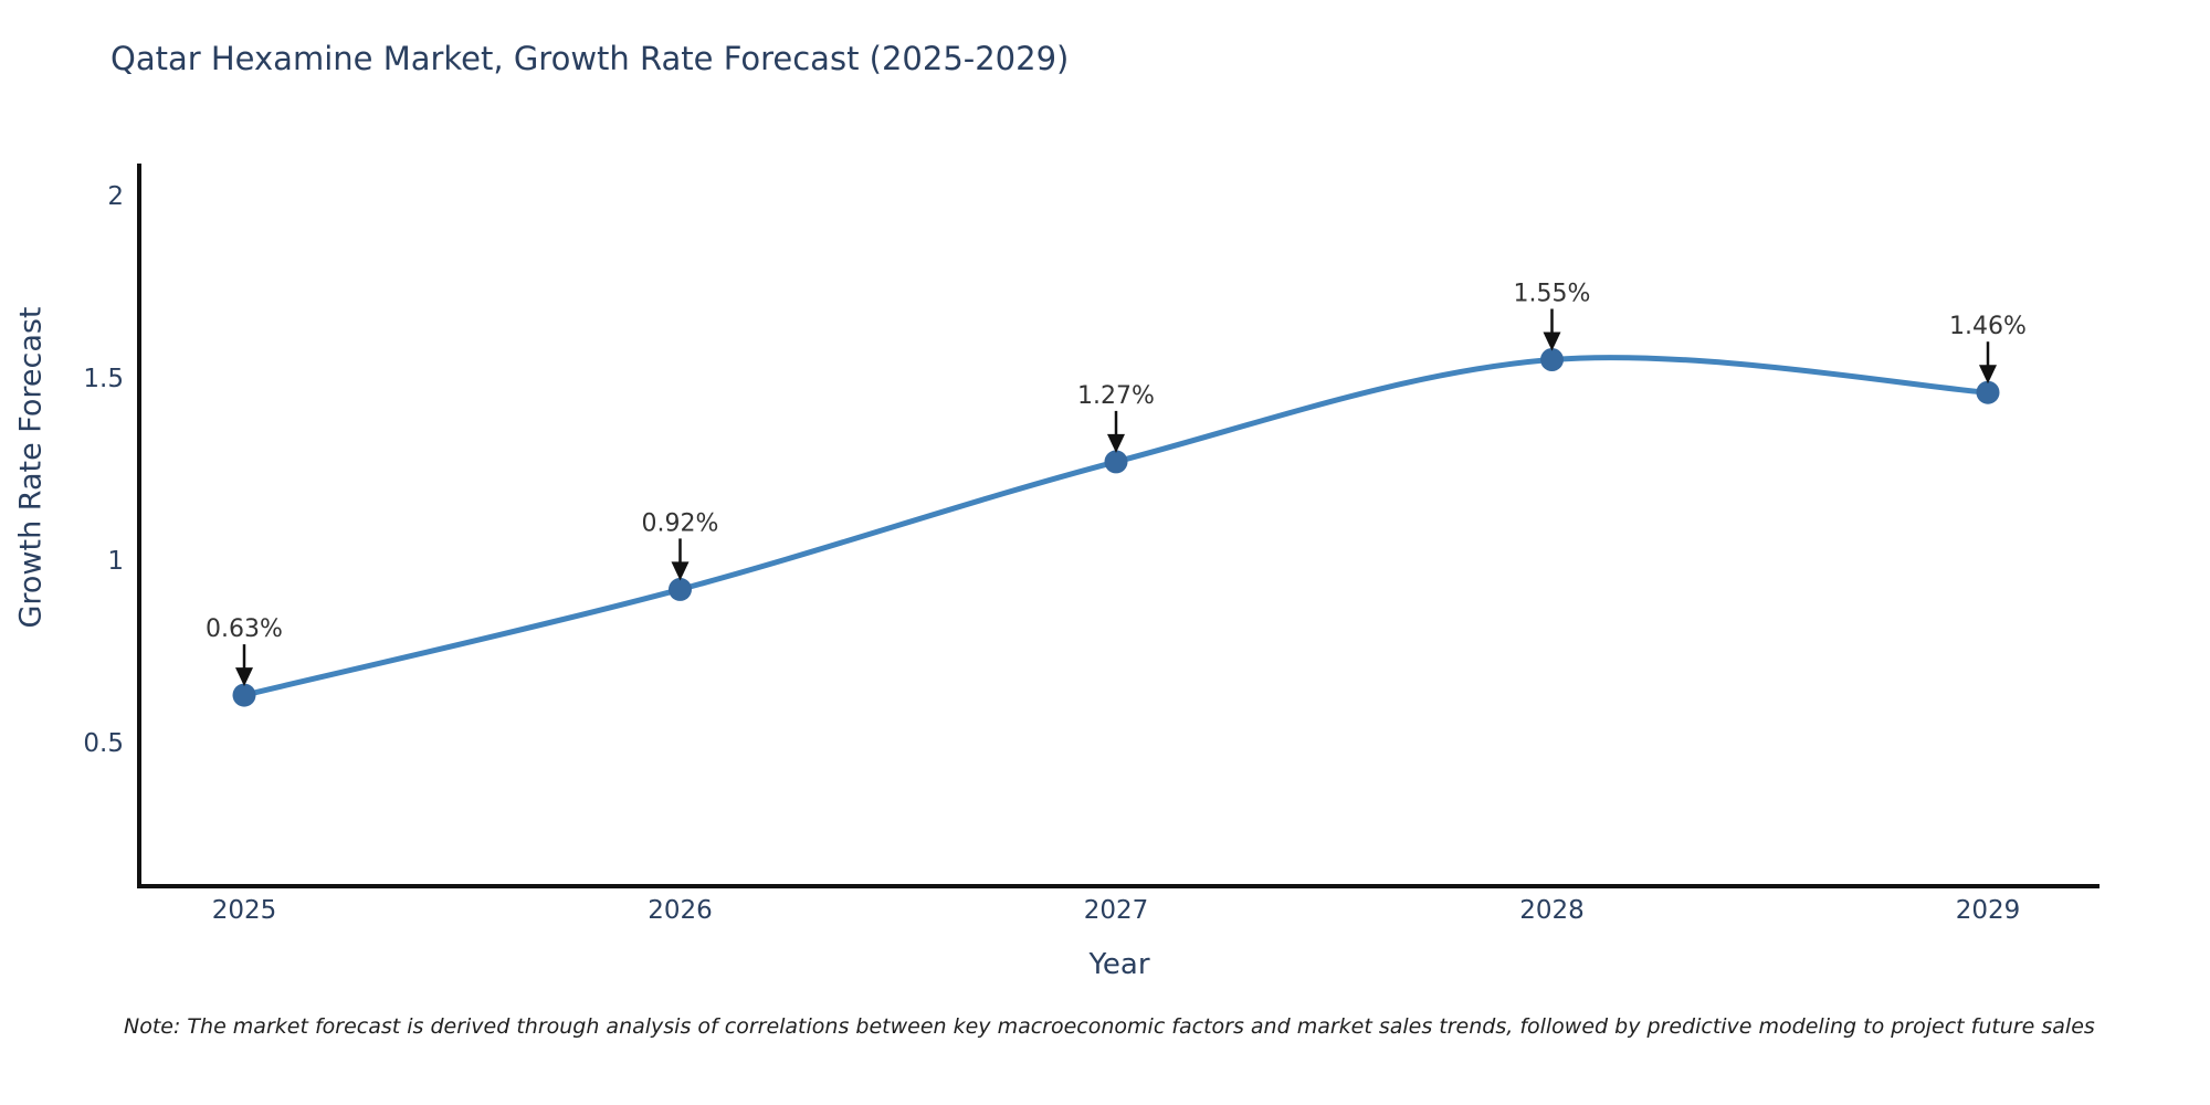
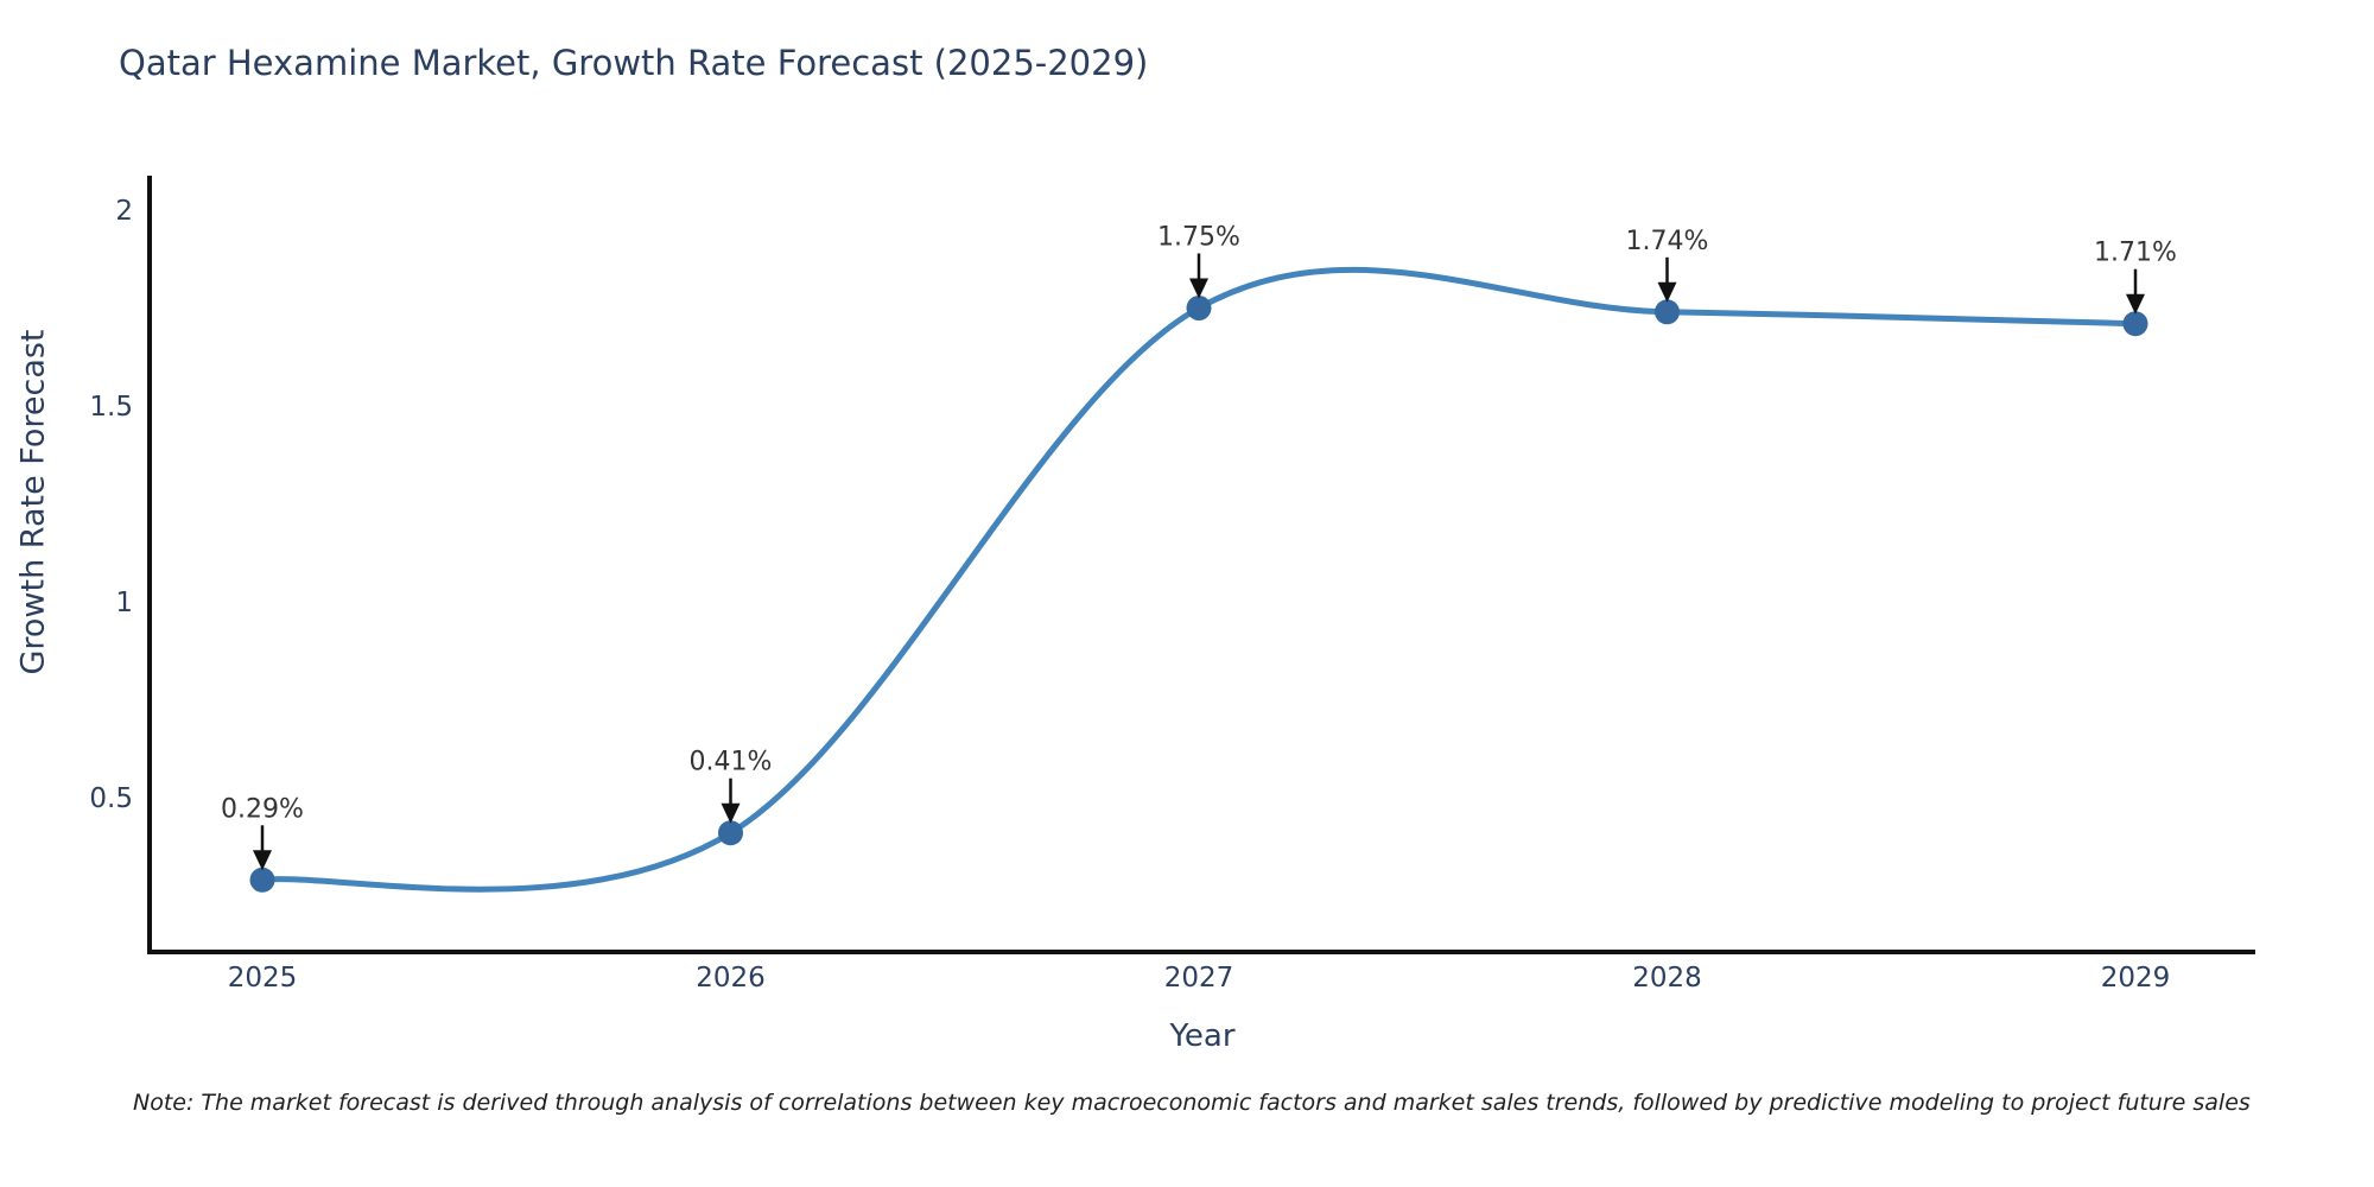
2025: 0.63% -> 0.29%
2026: 0.92% -> 0.41%
2027: 1.27% -> 1.75%
2028: 1.55% -> 1.74%
2029: 1.46% -> 1.71%
